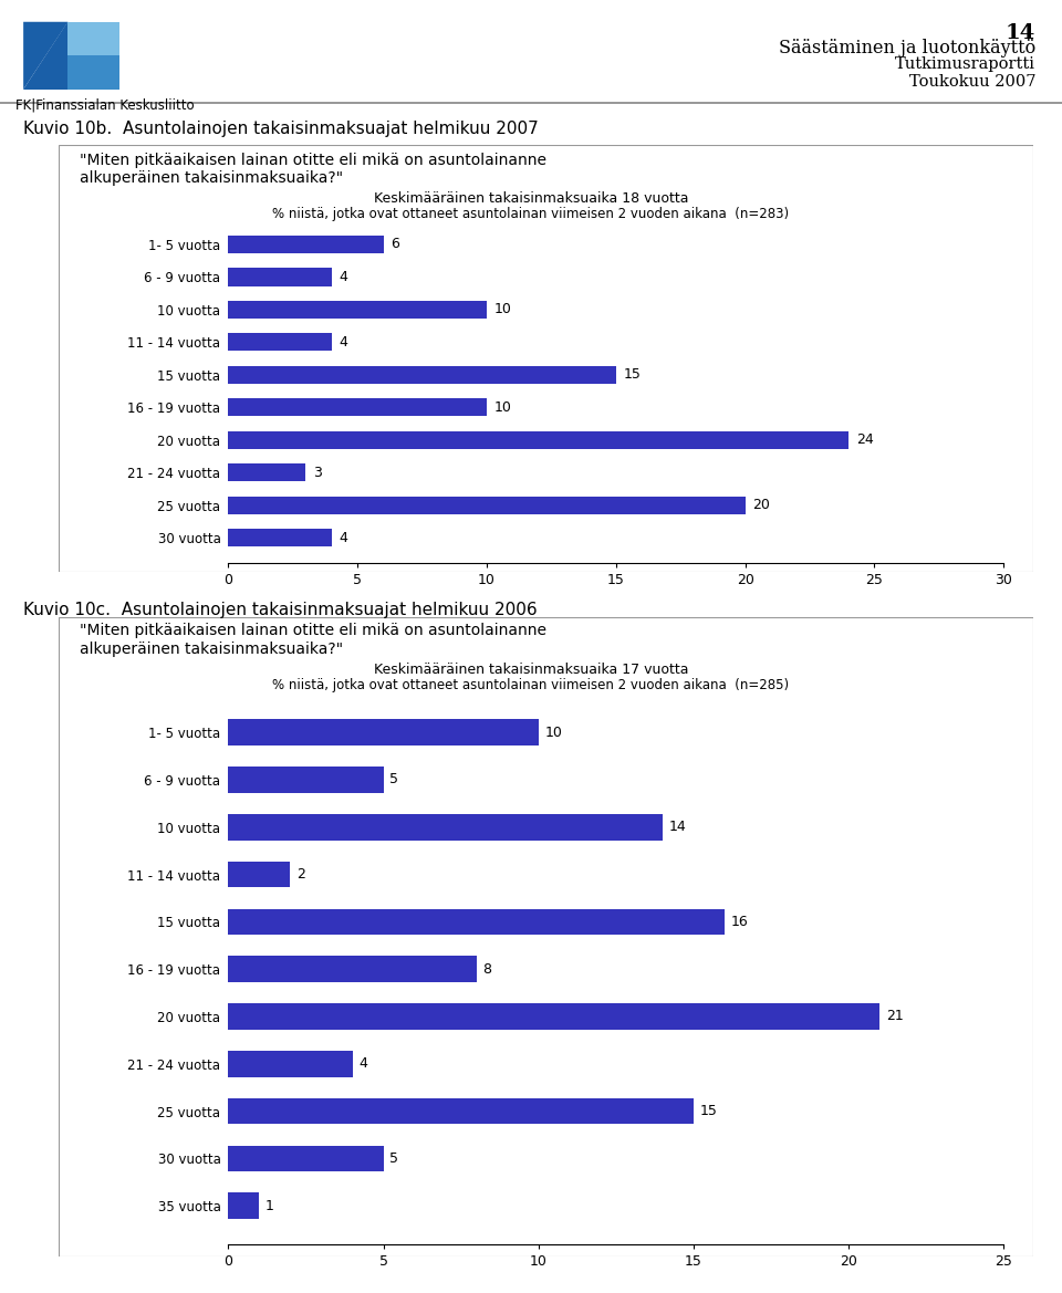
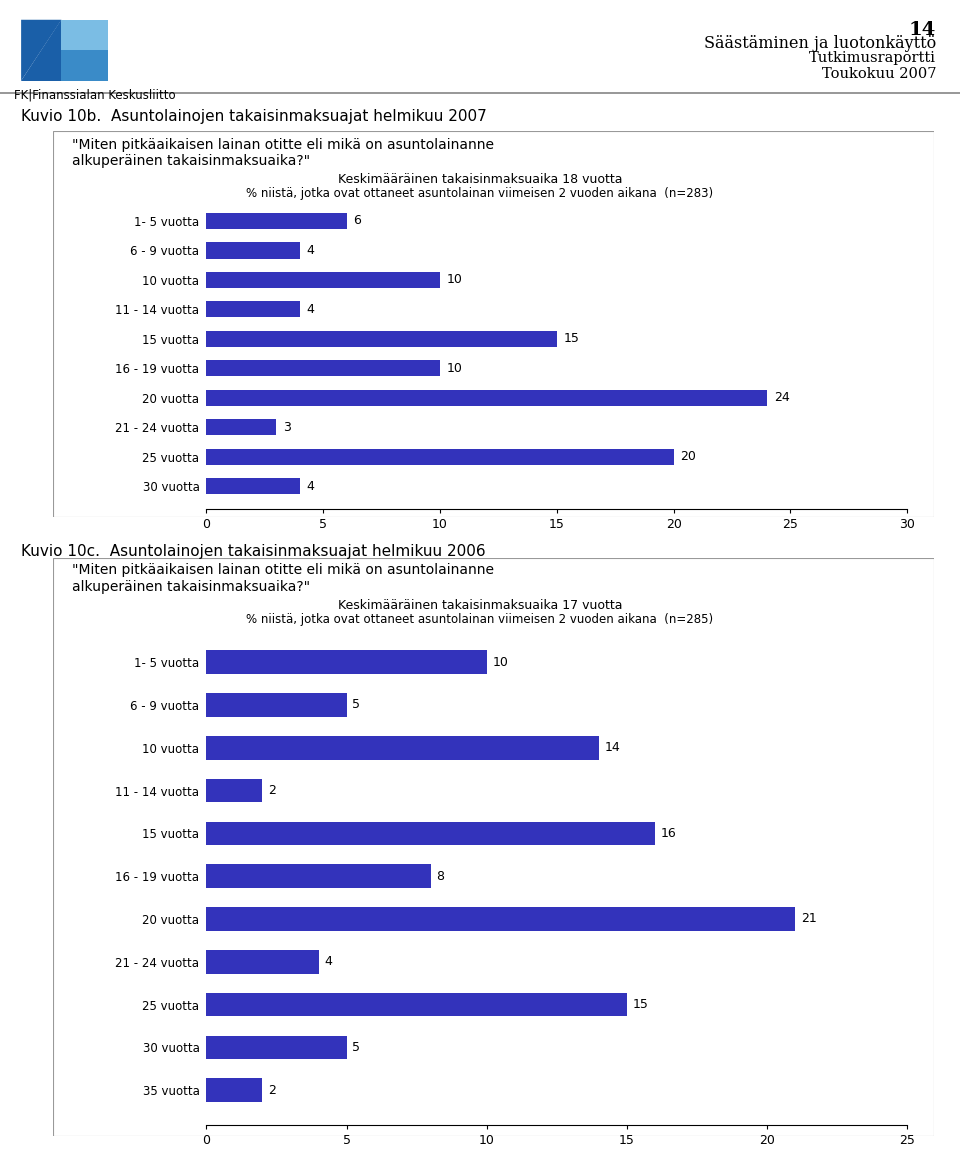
35 vuotta: 1 -> 2
